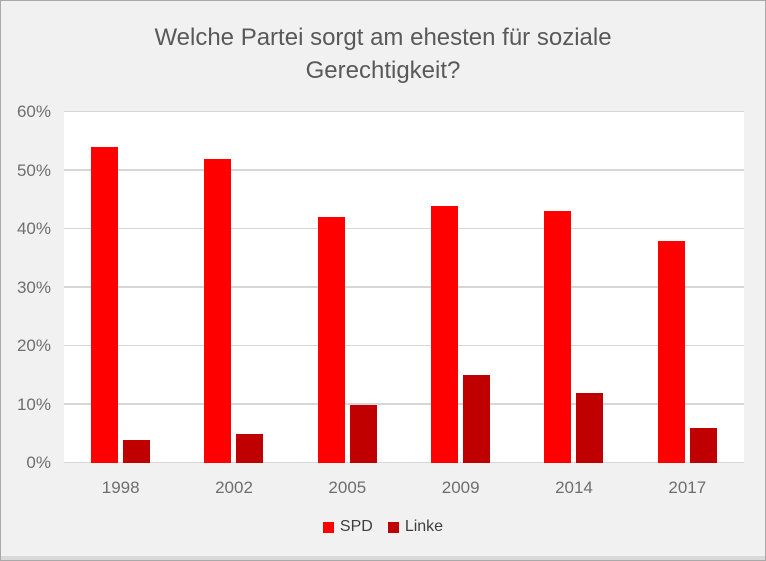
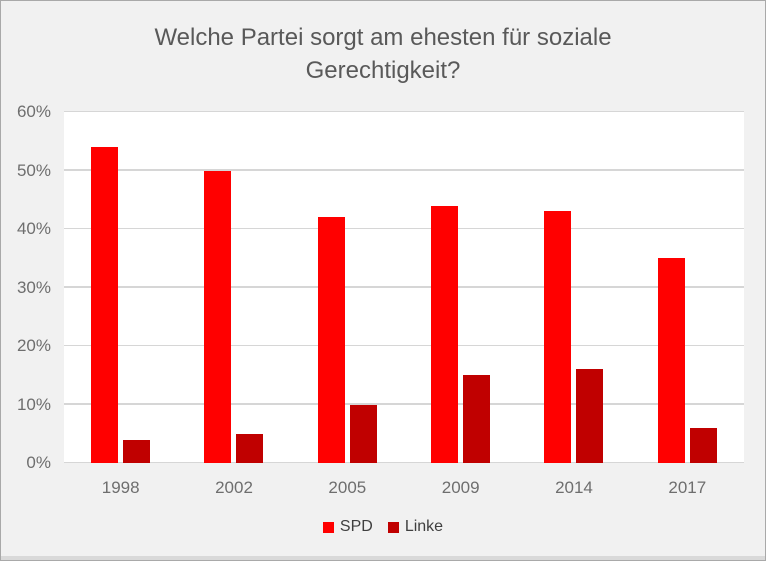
SPD/2002: 52% -> 50%
Linke/2014: 12% -> 16%
SPD/2017: 38% -> 35%
